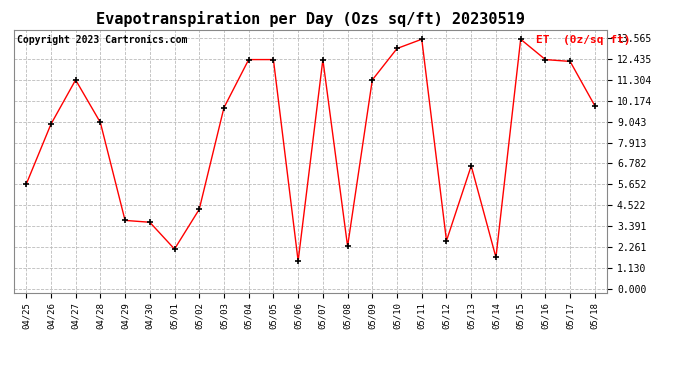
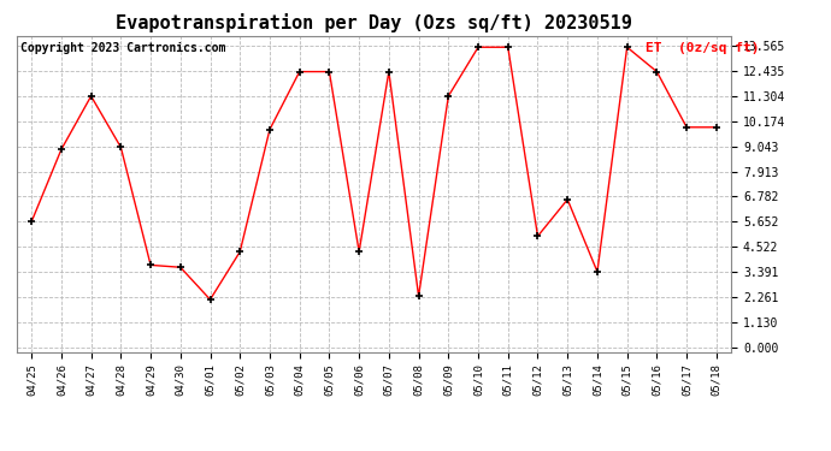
05/06: 1.5 -> 4.3
05/10: 13.0 -> 13.5
05/12: 2.6 -> 5.0
05/14: 1.7 -> 3.4
05/17: 12.3 -> 9.9
